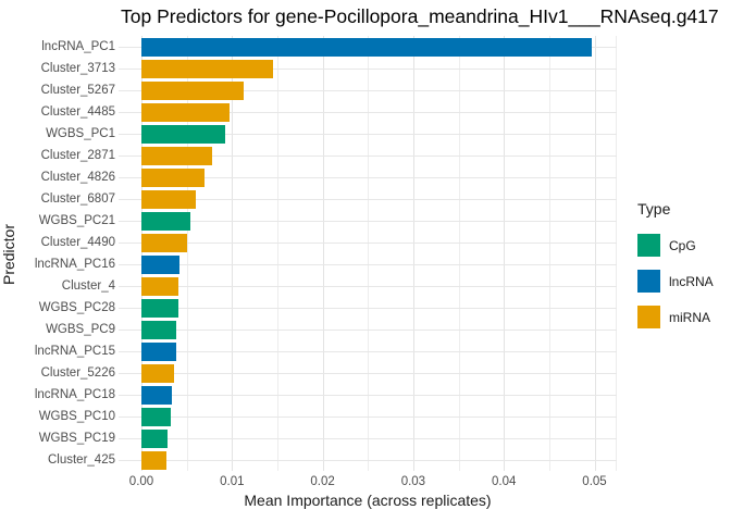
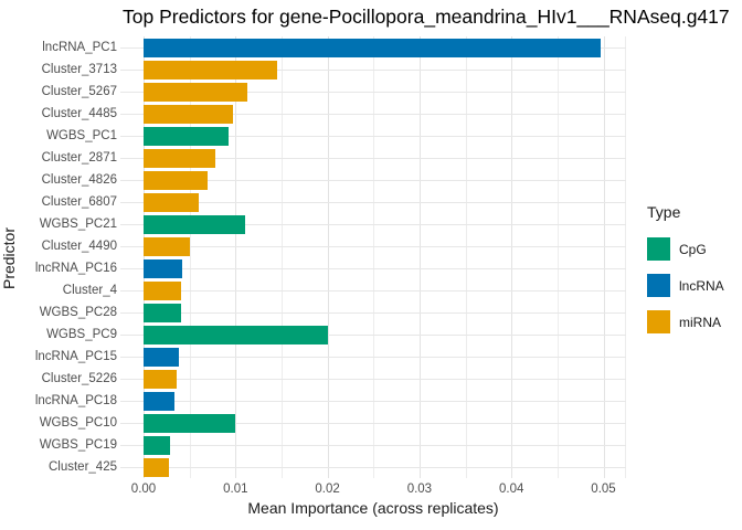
WGBS_PC21: 0.005 -> 0.011
WGBS_PC9: 0.004 -> 0.020
WGBS_PC10: 0.003 -> 0.010
